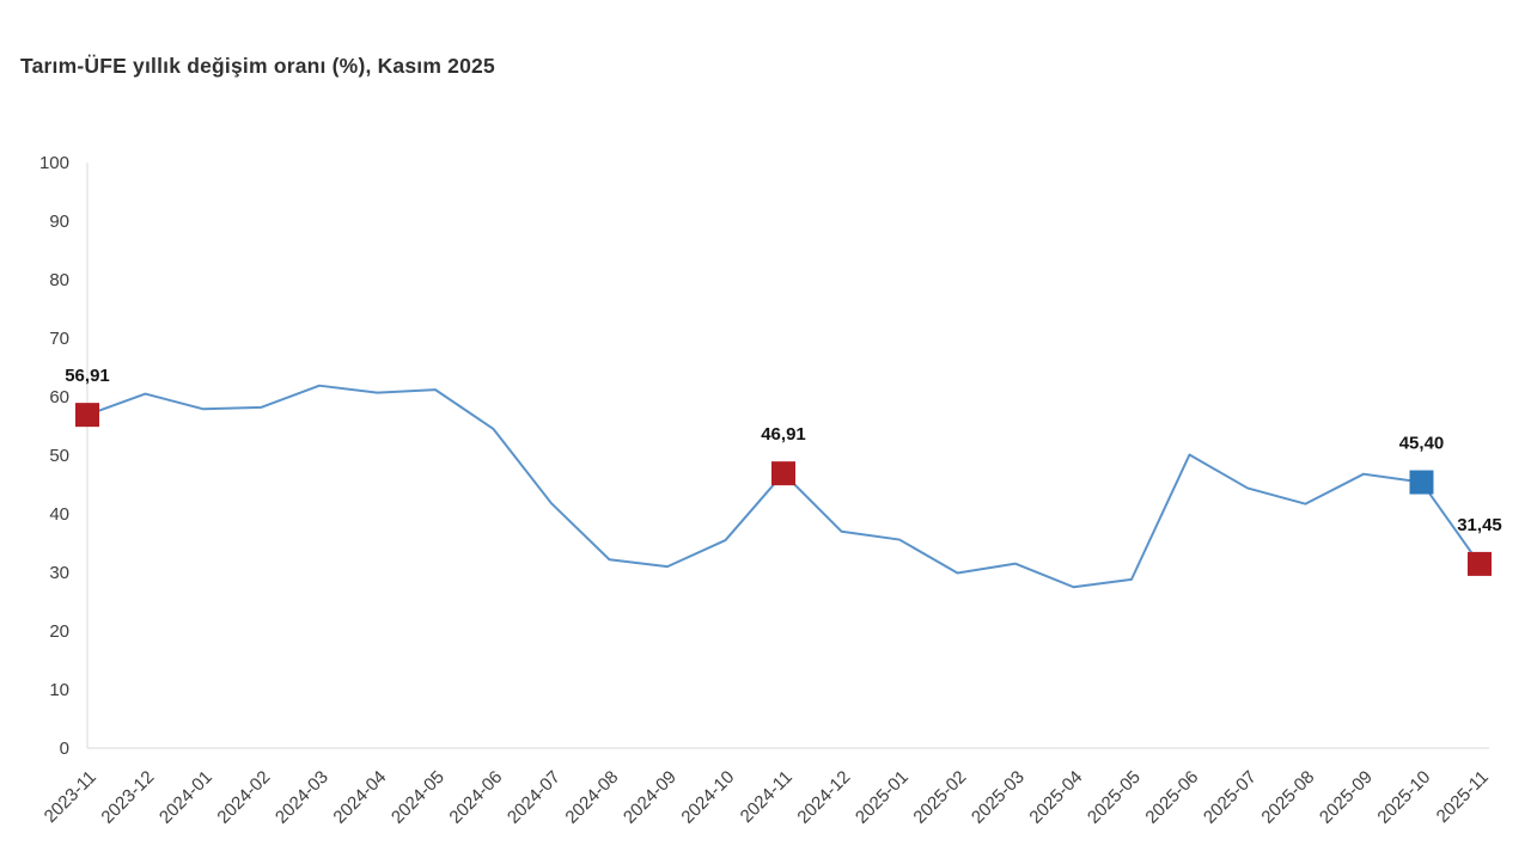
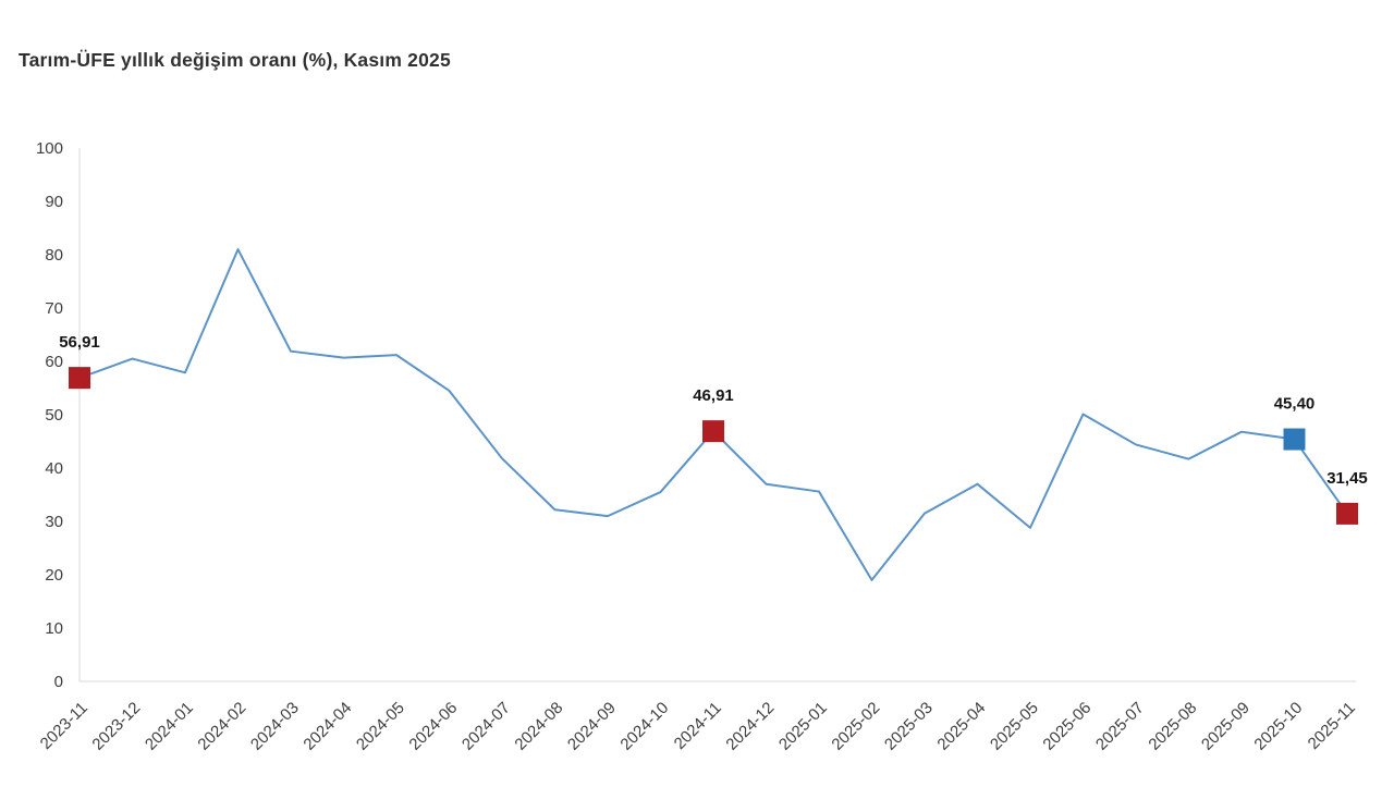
2024-02: 58 -> 81
2025-02: 30 -> 19
2025-04: 28 -> 37
